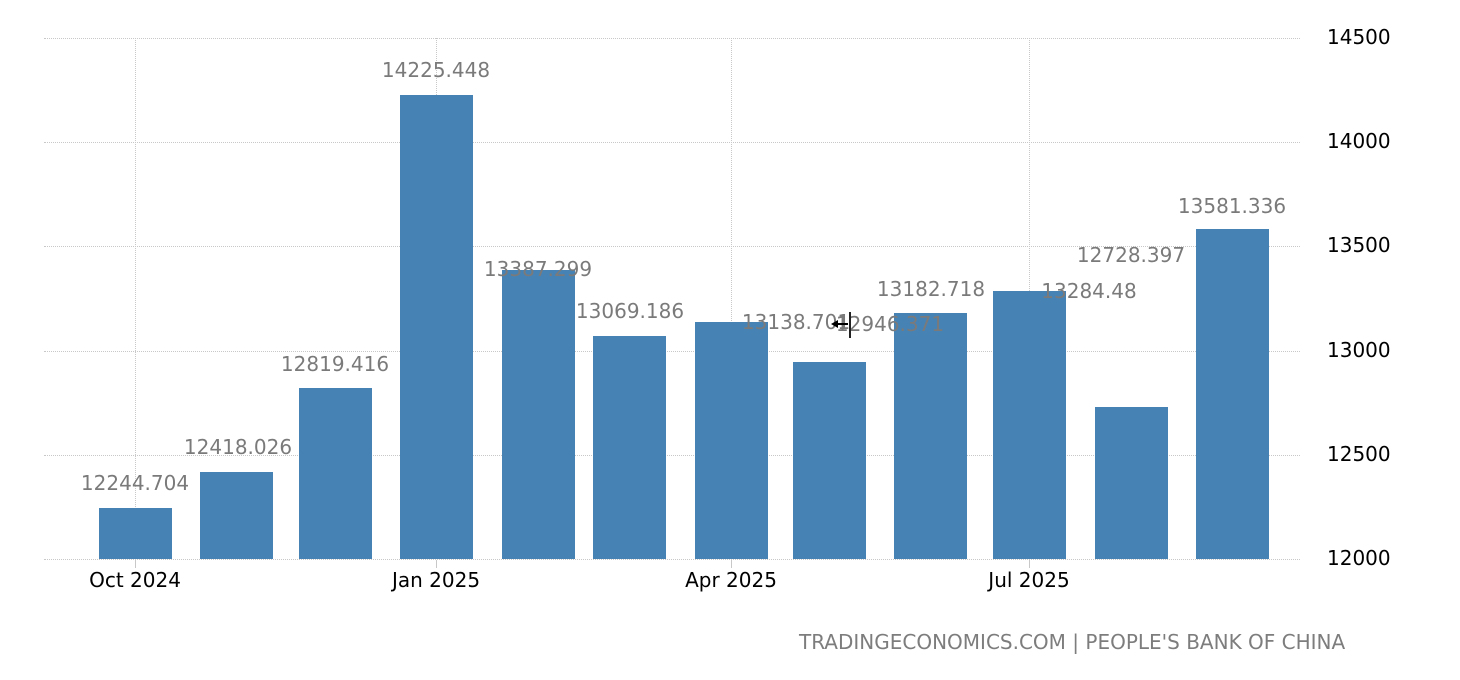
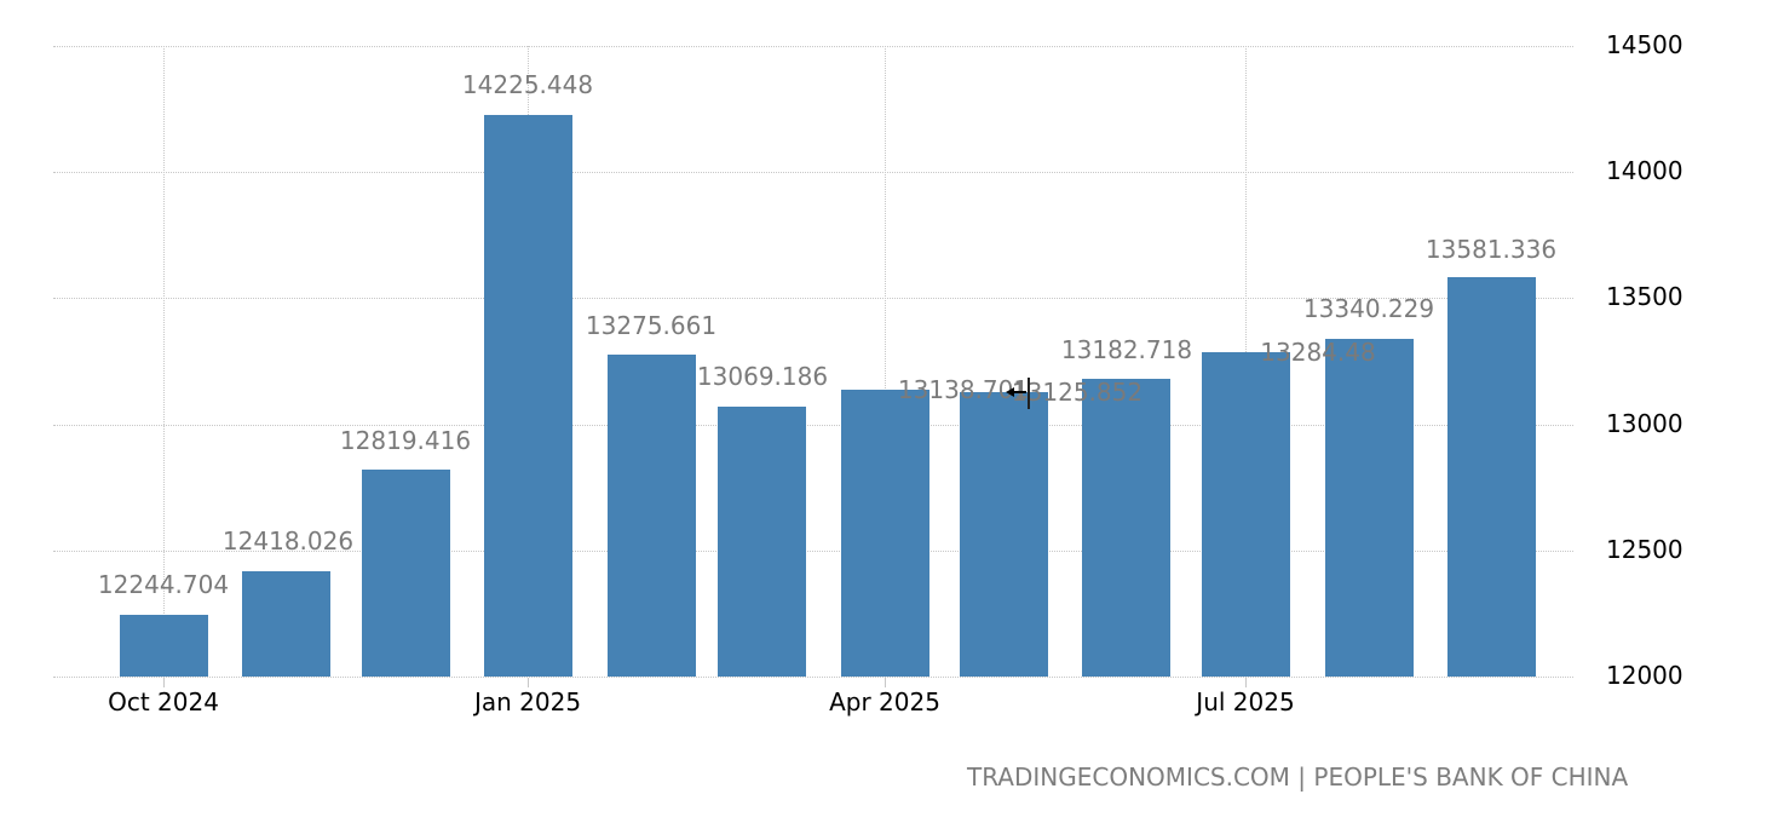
Jan 2025: 13387.299 -> 13275.661
Apr 2025: 12946.371 -> 13125.852
Jul 2025: 12728.397 -> 13340.229
